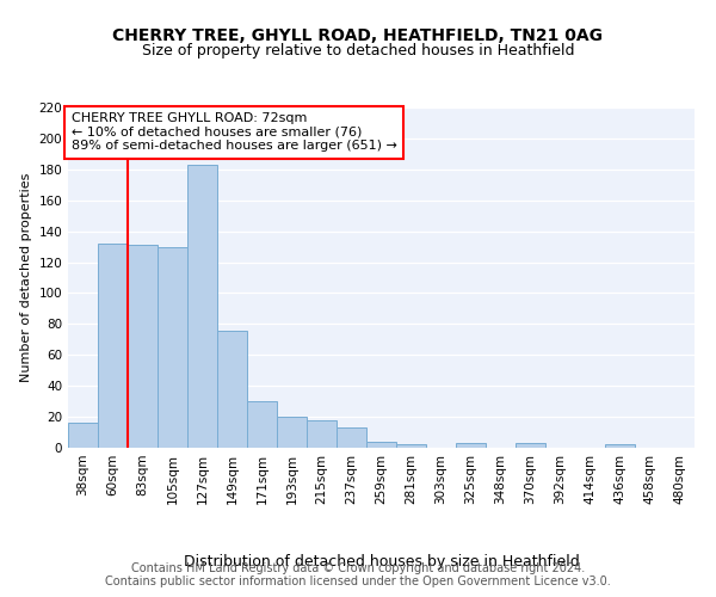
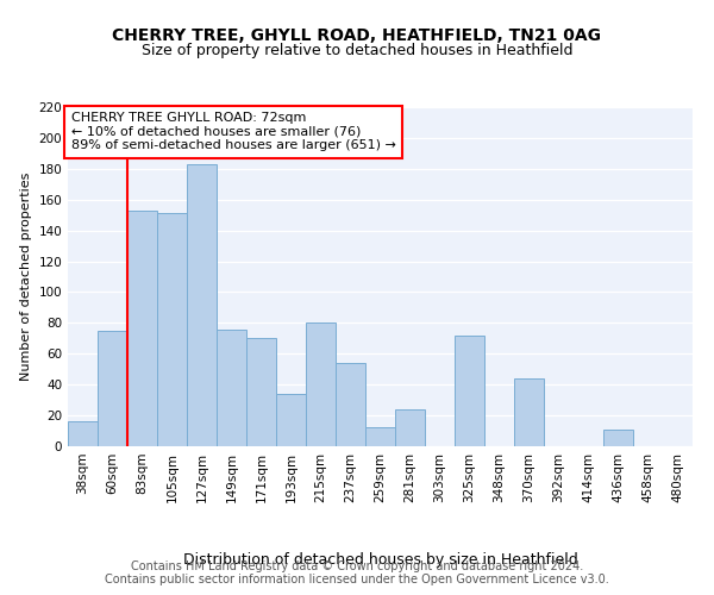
60sqm: 132 -> 75
83sqm: 131 -> 153
105sqm: 130 -> 151
171sqm: 30 -> 70
193sqm: 20 -> 34
215sqm: 18 -> 80
237sqm: 13 -> 54
259sqm: 4 -> 12
281sqm: 2 -> 24
325sqm: 3 -> 72
370sqm: 3 -> 44
436sqm: 2 -> 11
